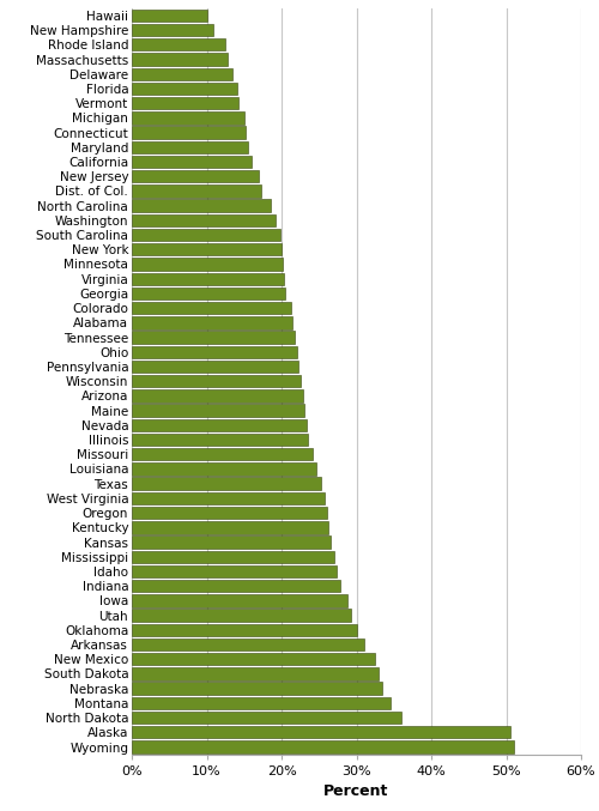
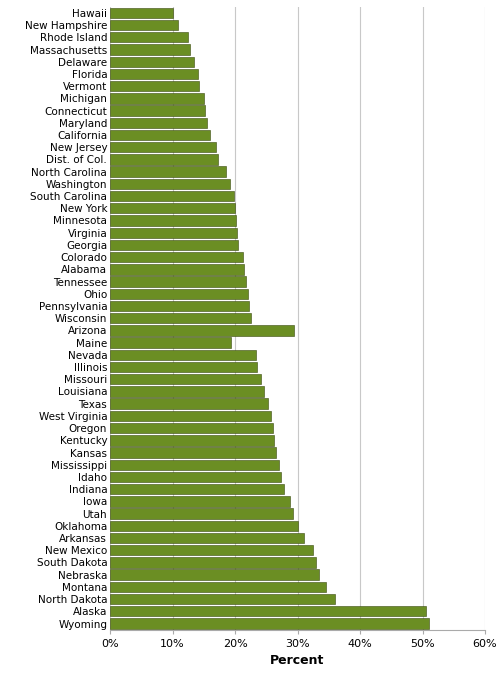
Arizona: 22.8% -> 29.4%
Maine: 23.0% -> 19.4%
